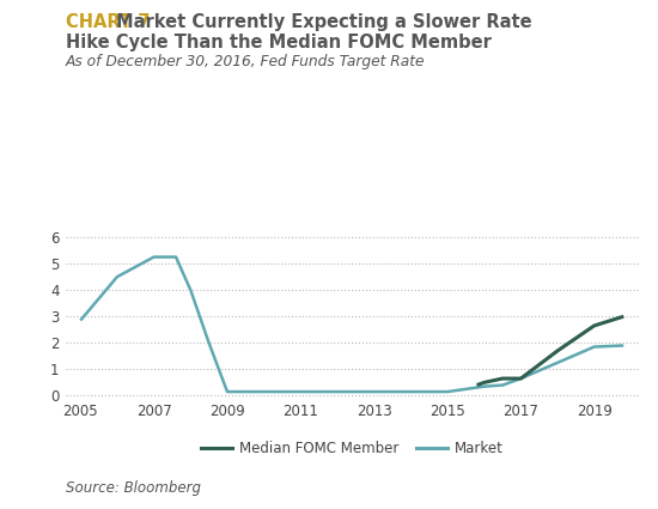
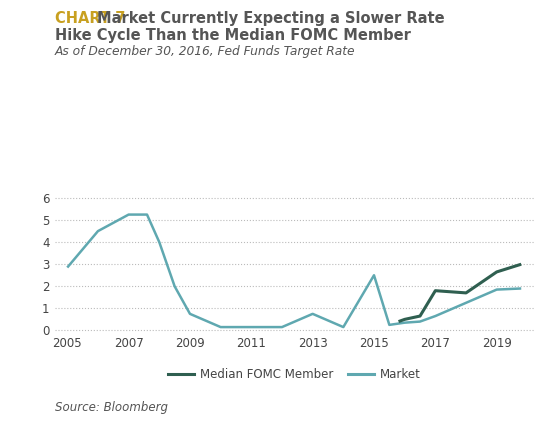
Market/2009: 0.15 -> 0.75
Market/2013: 0.15 -> 0.75
Market/2015: 0.15 -> 2.50
Median FOMC Member/2017: 0.65 -> 1.80
